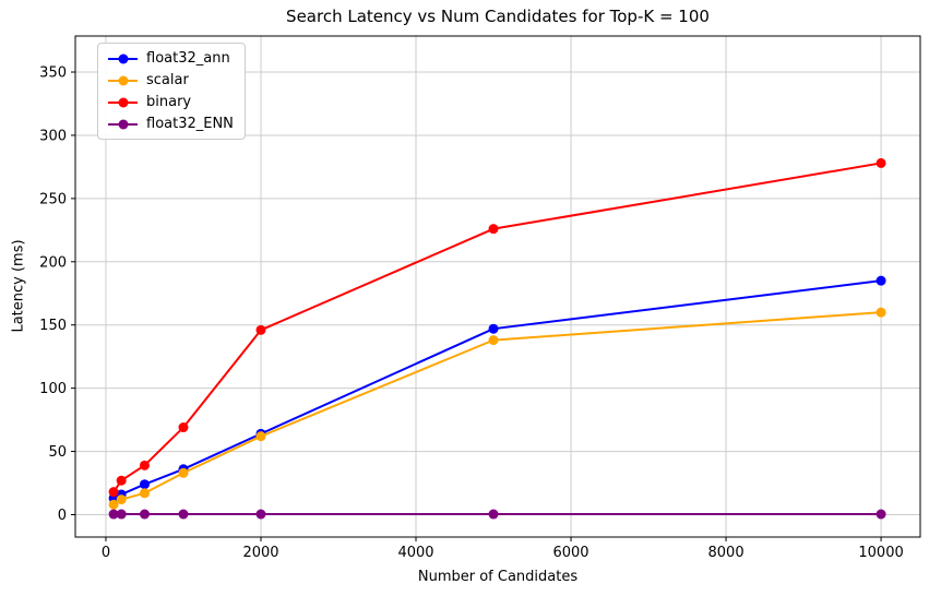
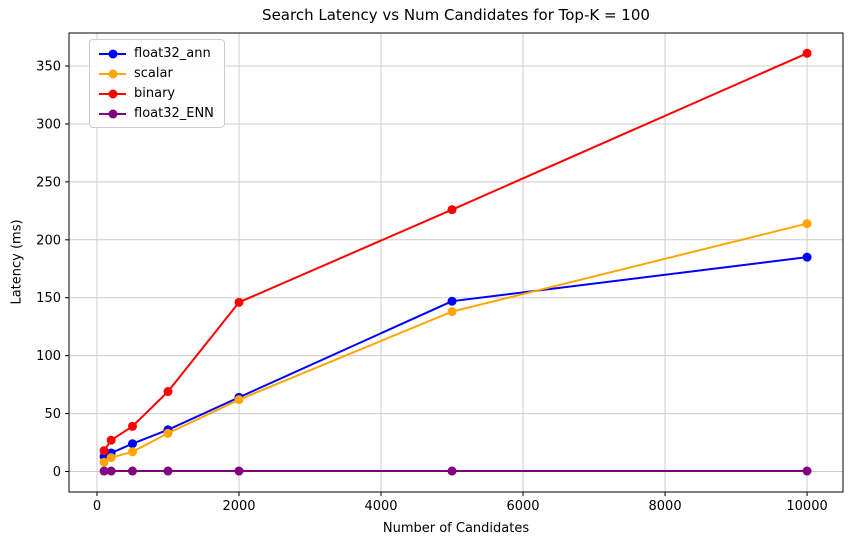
scalar/10000: 160 -> 214
binary/10000: 278 -> 361
